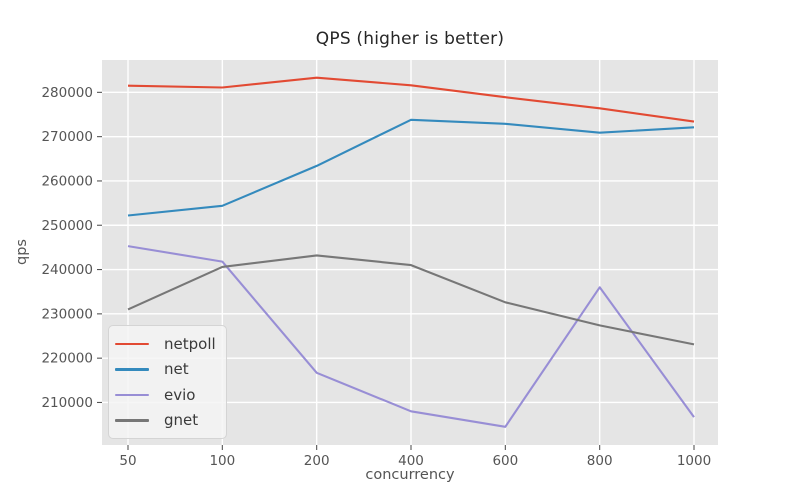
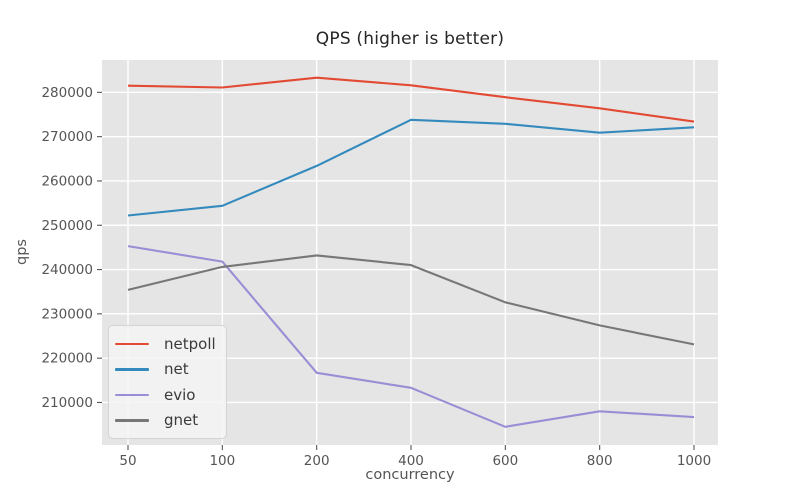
gnet/50: 231000 -> 235000
evio/400: 208000 -> 213000
evio/800: 236000 -> 208000
